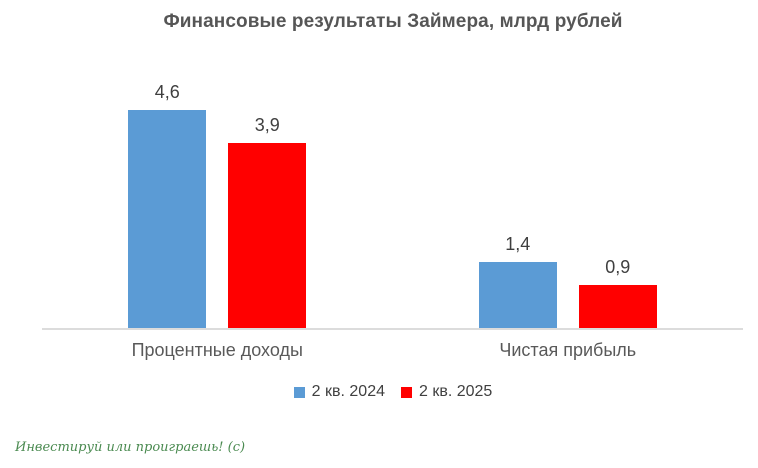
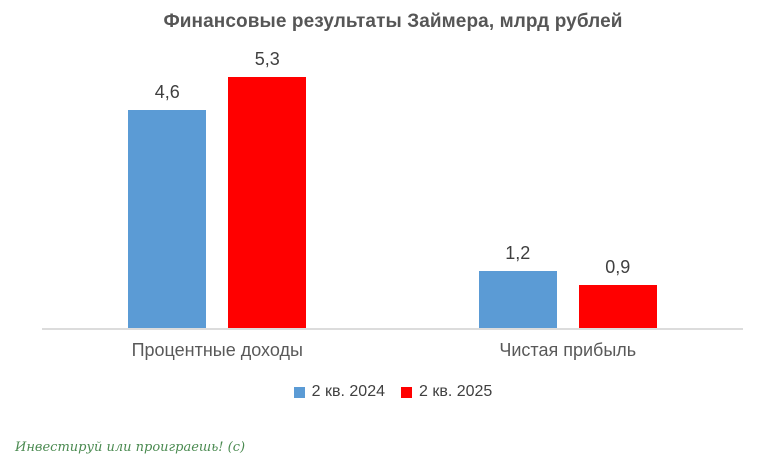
2 кв. 2025/Процентные доходы: 3,9 -> 5,3
2 кв. 2024/Чистая прибыль: 1,4 -> 1,2
